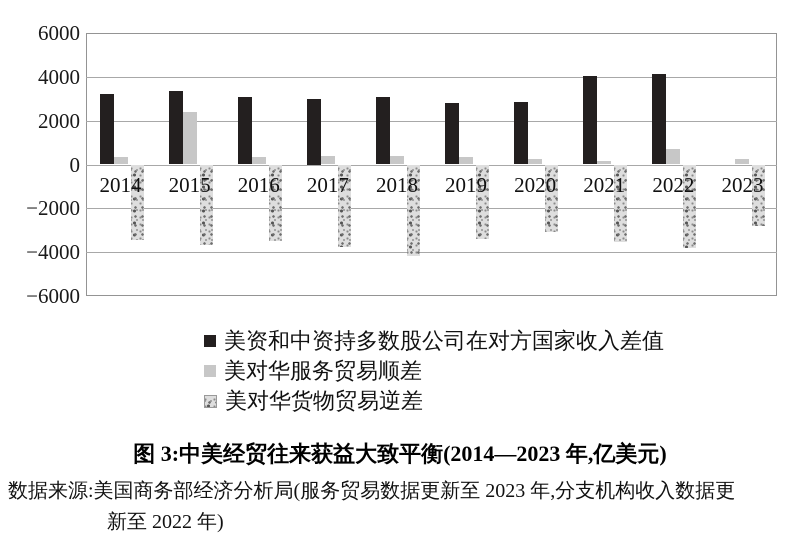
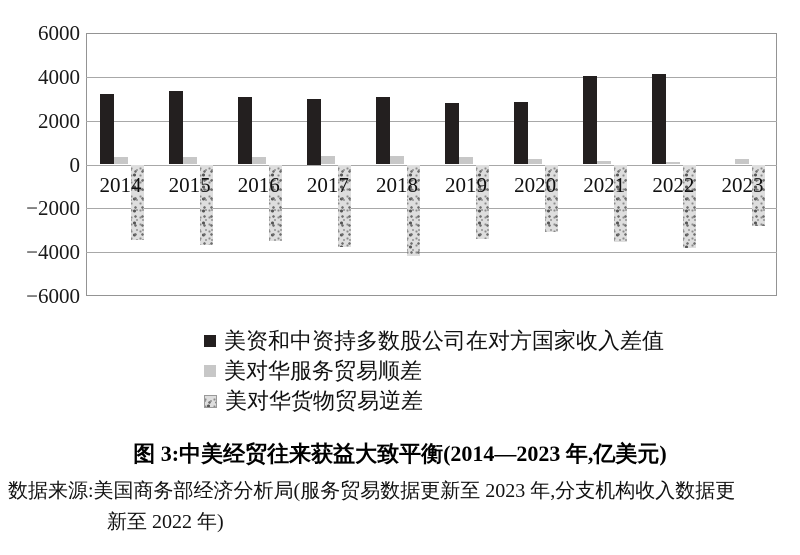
美对华服务贸易顺差/2015: 2400 -> 300
美对华服务贸易顺差/2022: 700 -> 100
